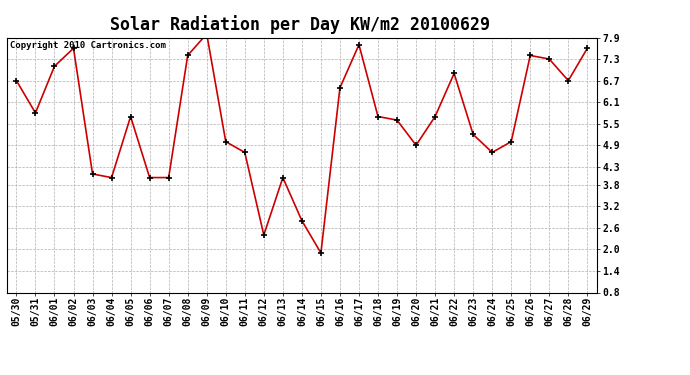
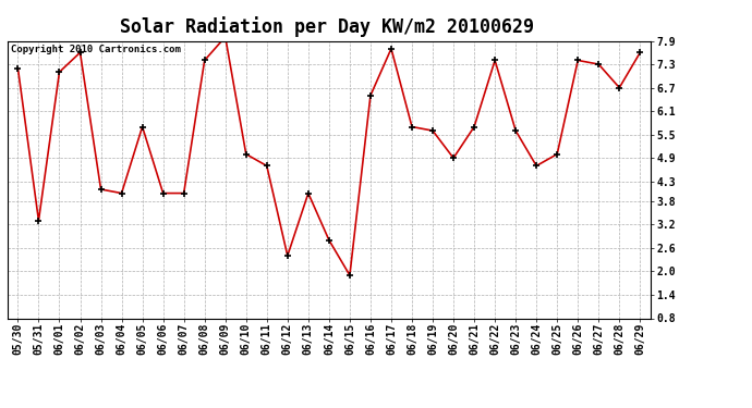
05/30: 6.7 -> 7.2
05/31: 5.8 -> 3.3
06/22: 6.9 -> 7.4
06/23: 5.2 -> 5.6
